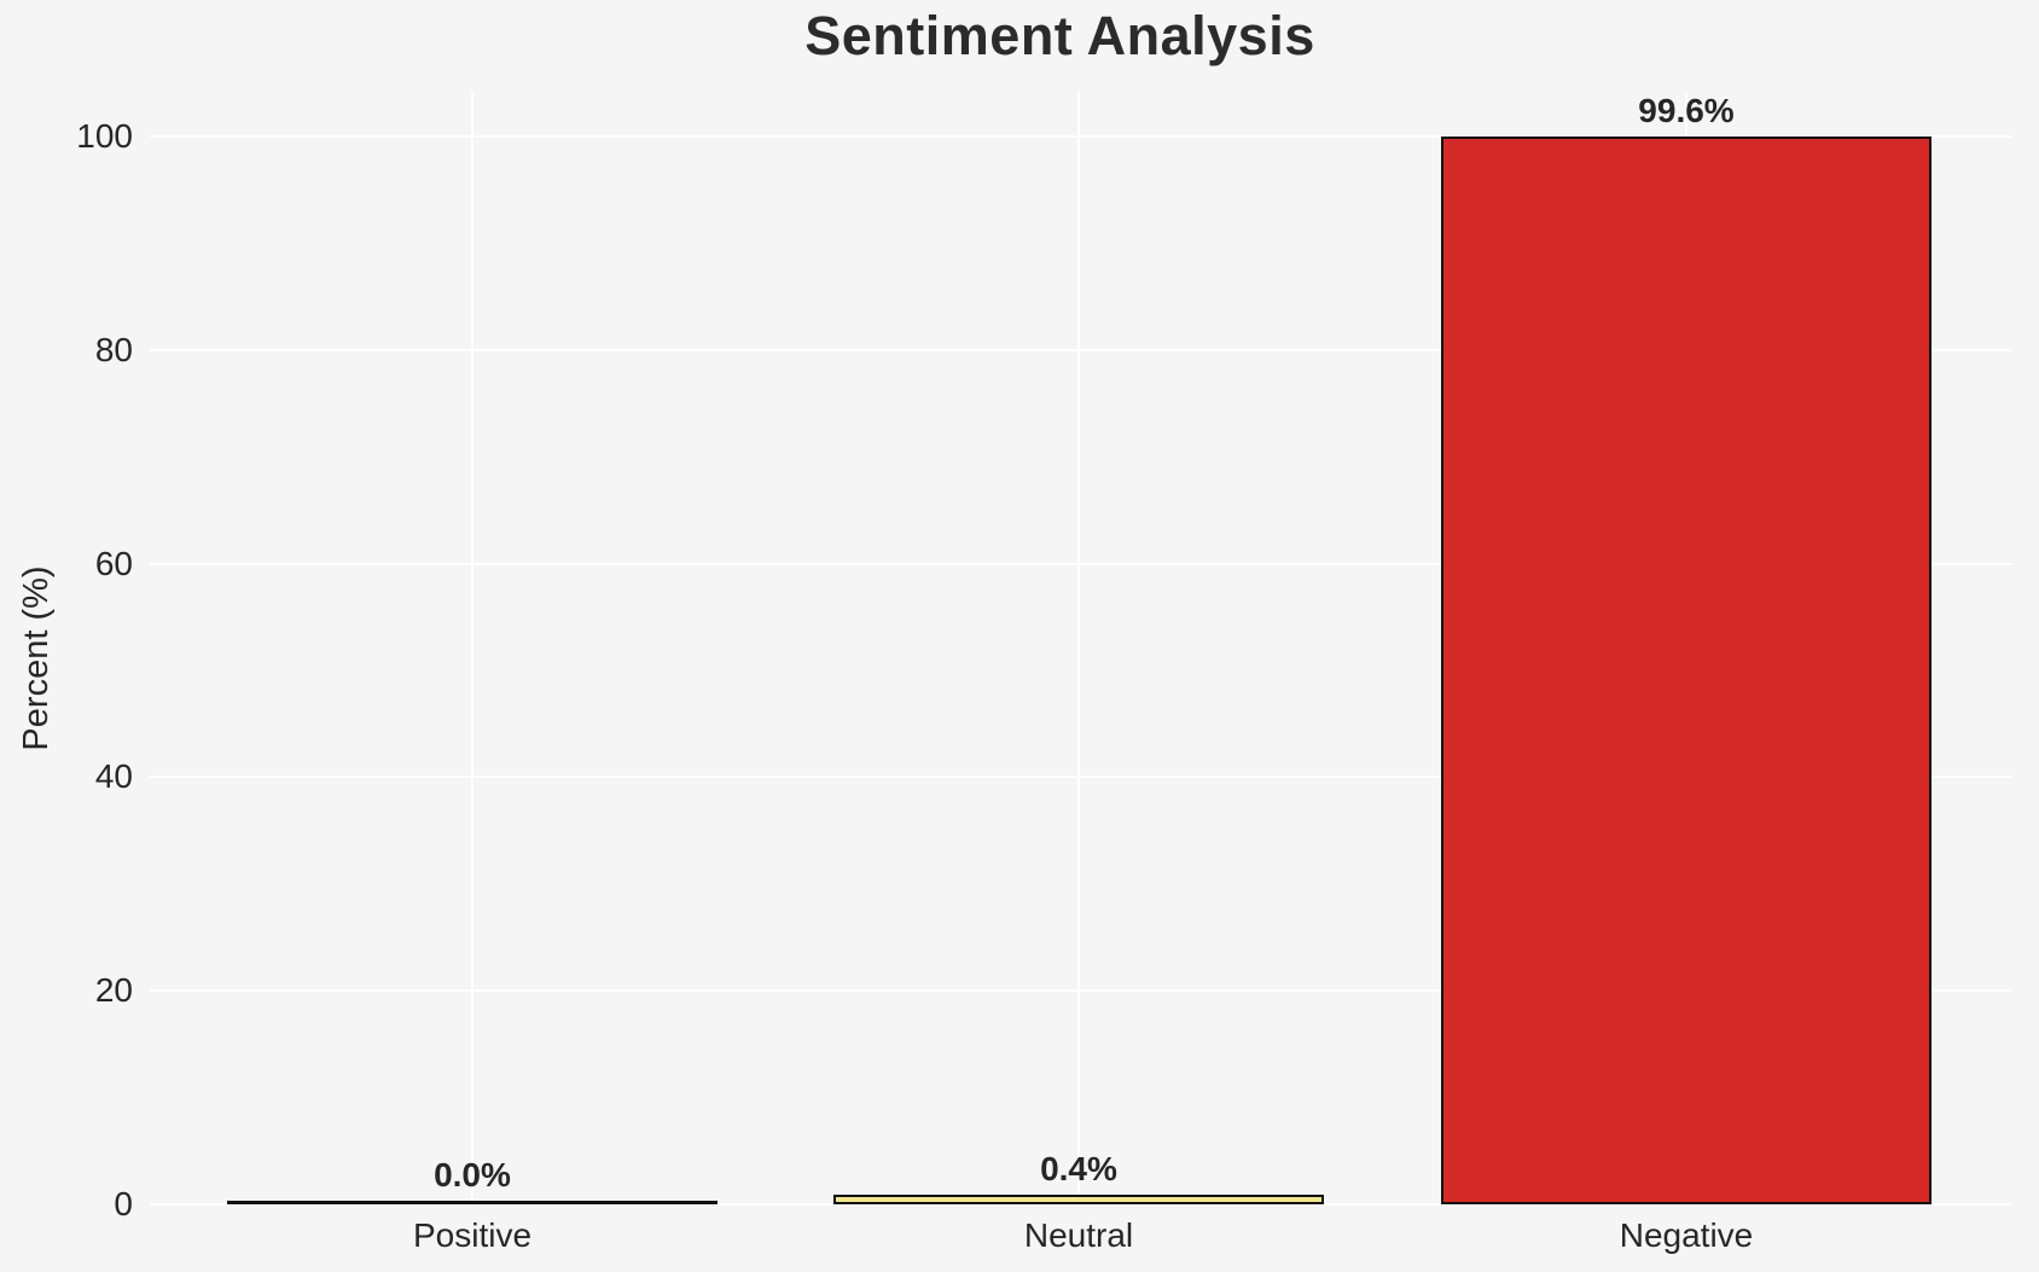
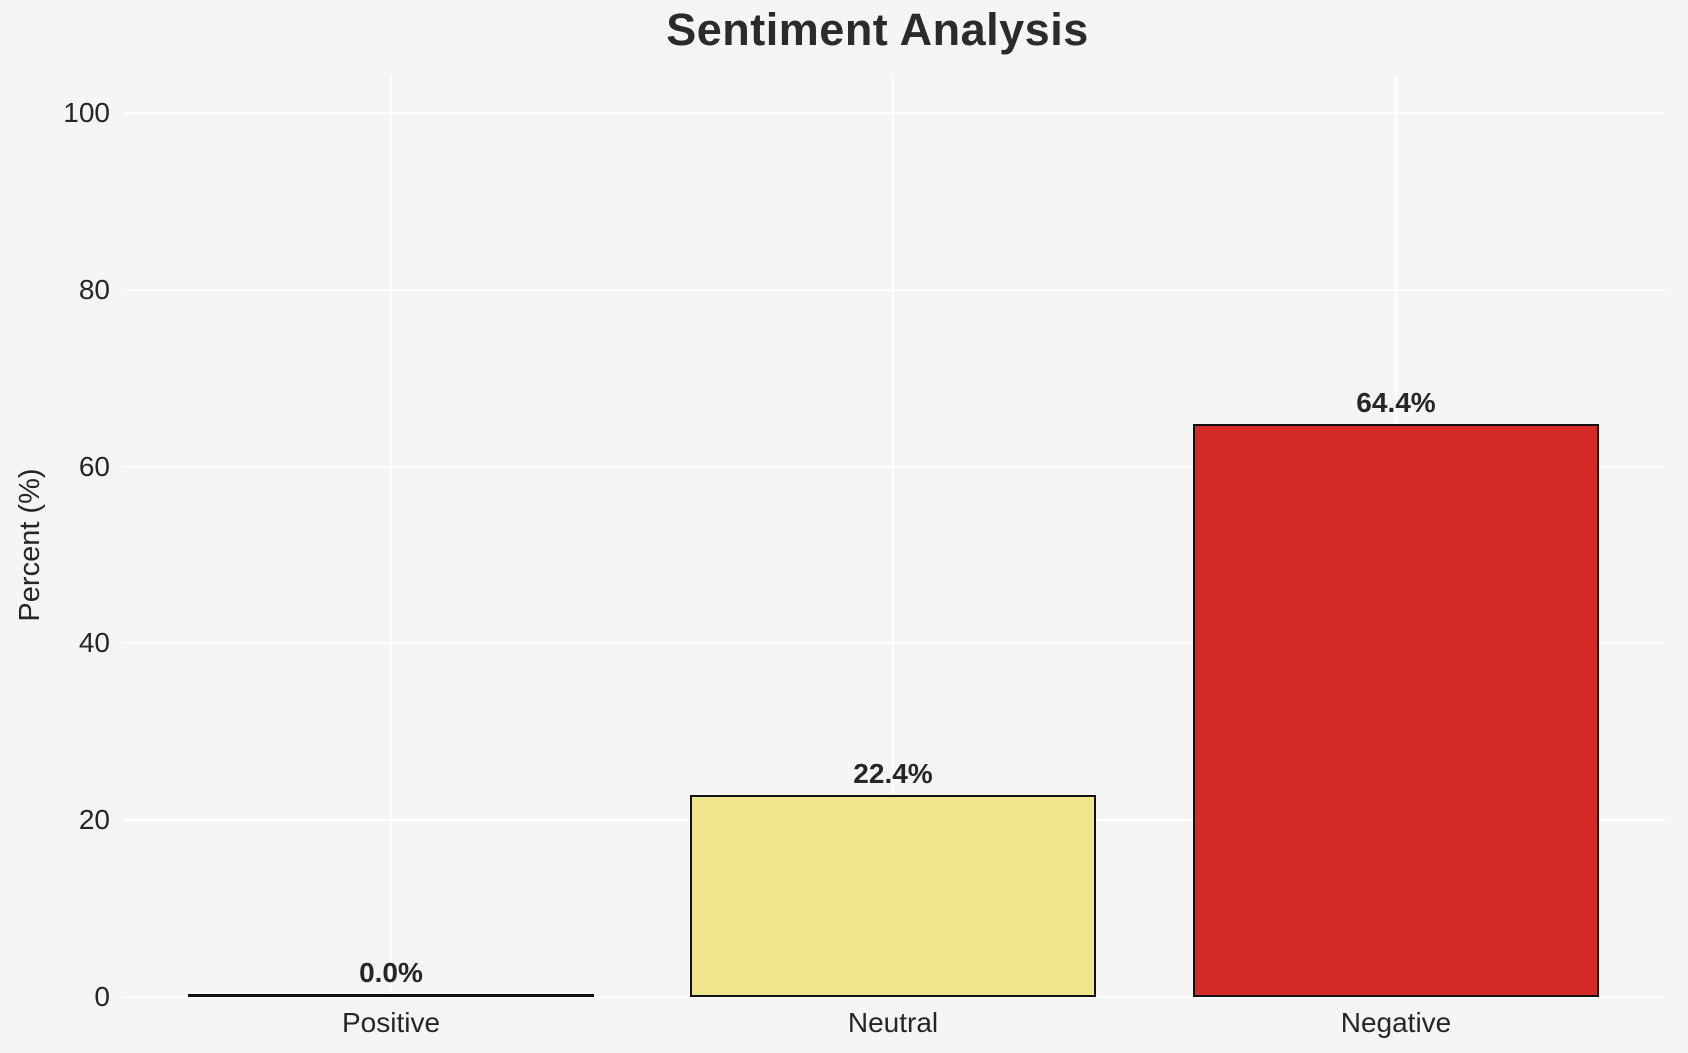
Neutral: 0.4% -> 22.4%
Negative: 99.6% -> 64.4%
